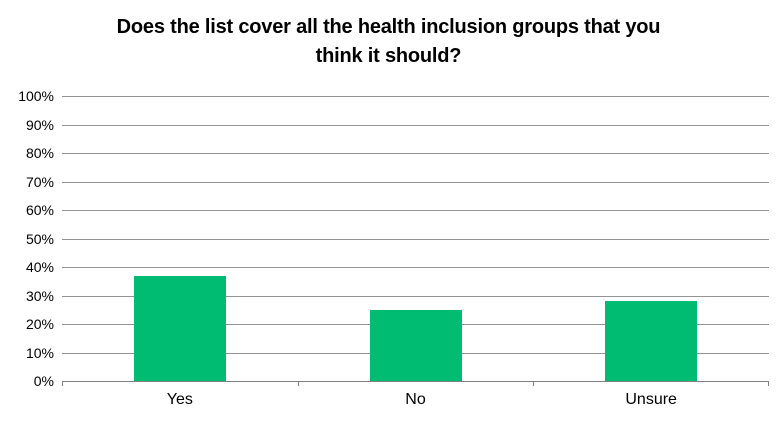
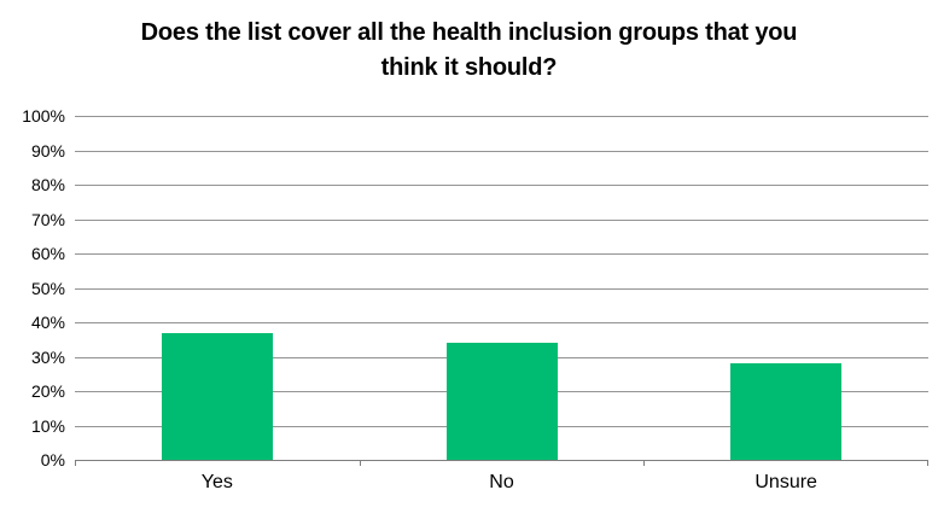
No: 25% -> 34%
